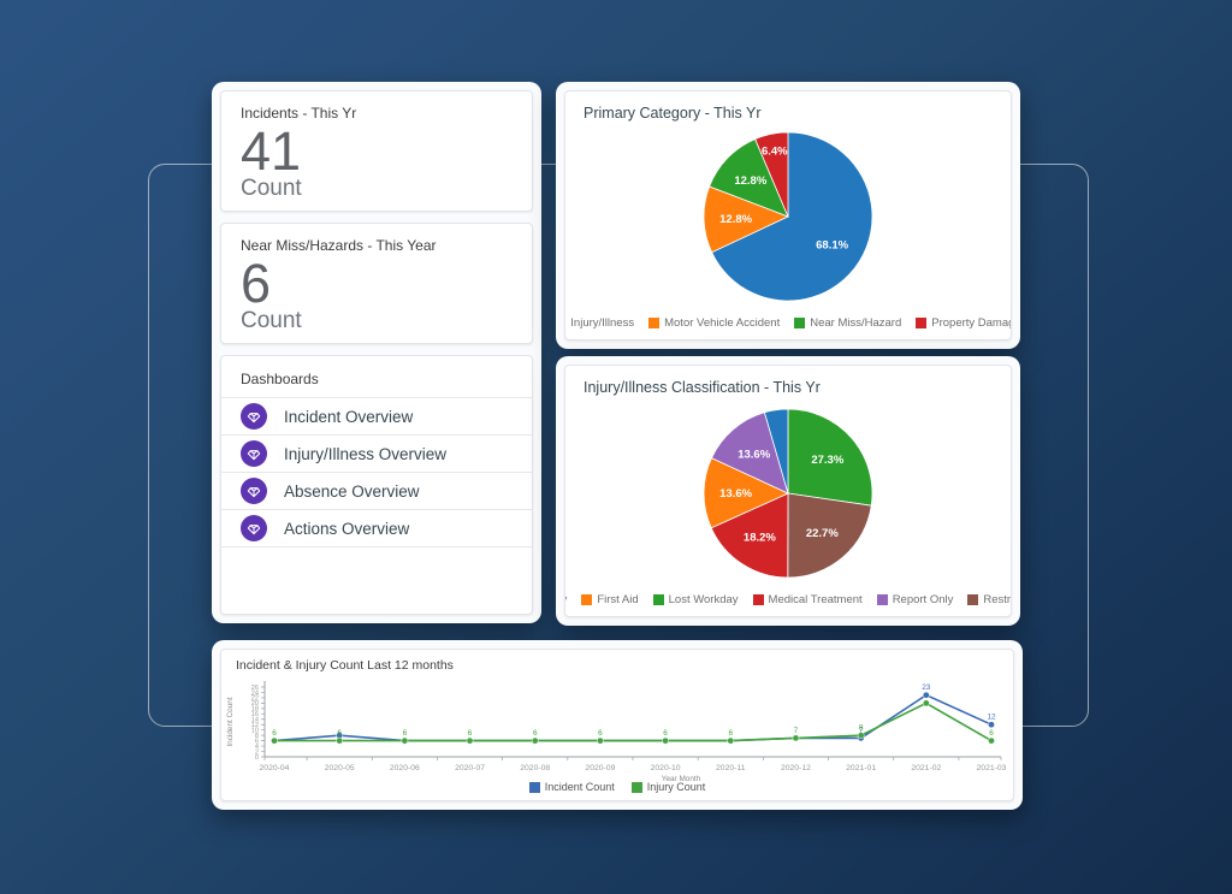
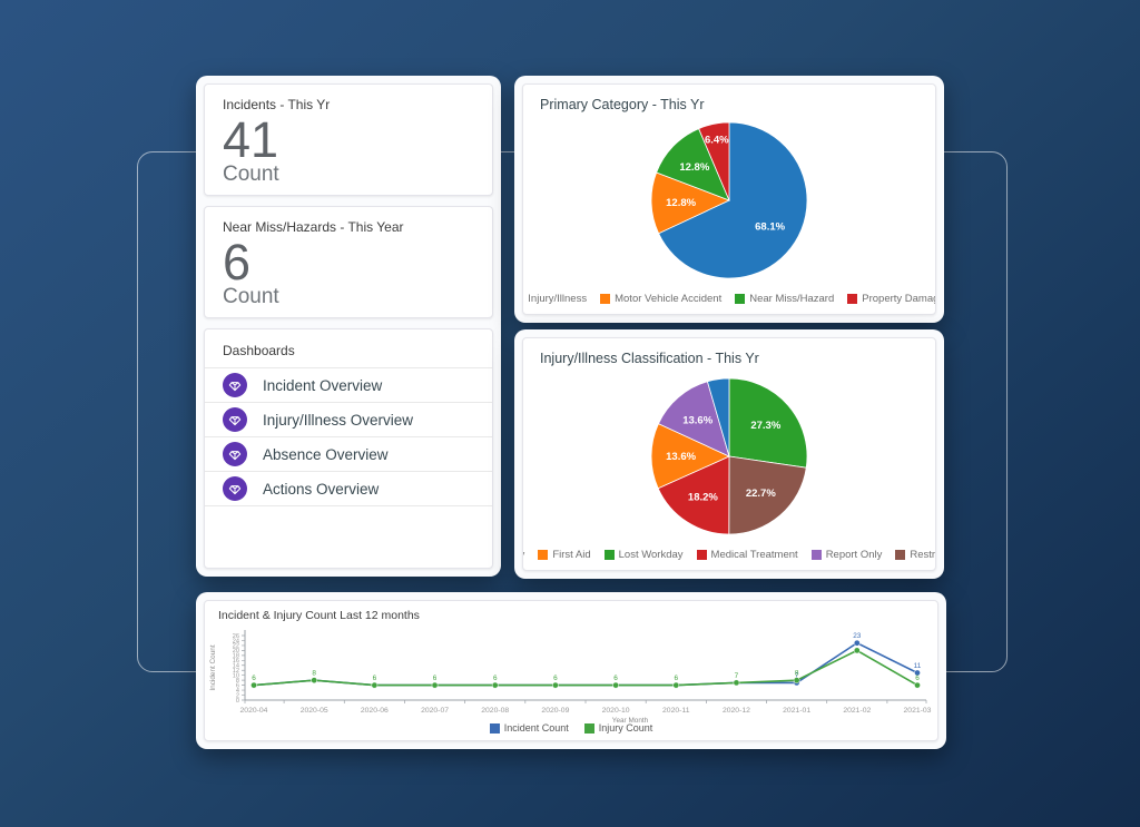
Incident & Injury Count Last 12 months/Injury Count/2020-05: 6 -> 8
Incident & Injury Count Last 12 months/Incident Count/2021-03: 12 -> 11
